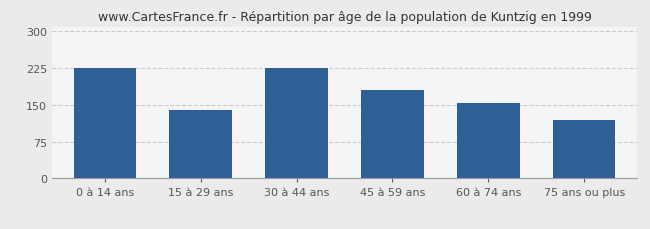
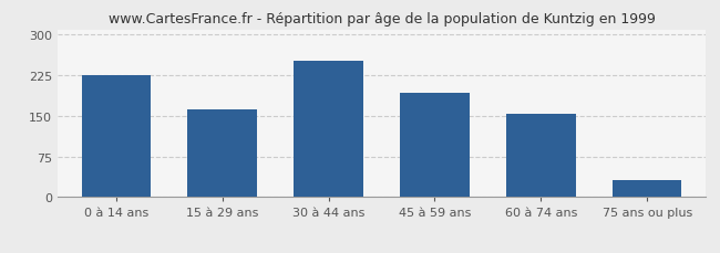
15 à 29 ans: 140 -> 163
30 à 44 ans: 225 -> 253
45 à 59 ans: 180 -> 193
75 ans ou plus: 120 -> 32
